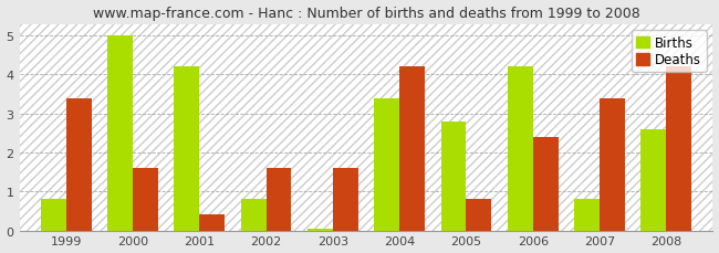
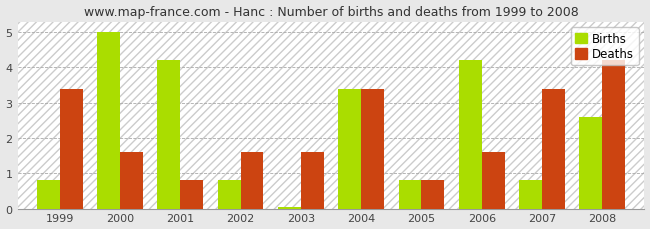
Deaths/2001: 0.4 -> 0.8
Deaths/2004: 4.2 -> 3.4
Births/2005: 2.80 -> 0.80
Deaths/2006: 2.4 -> 1.6
